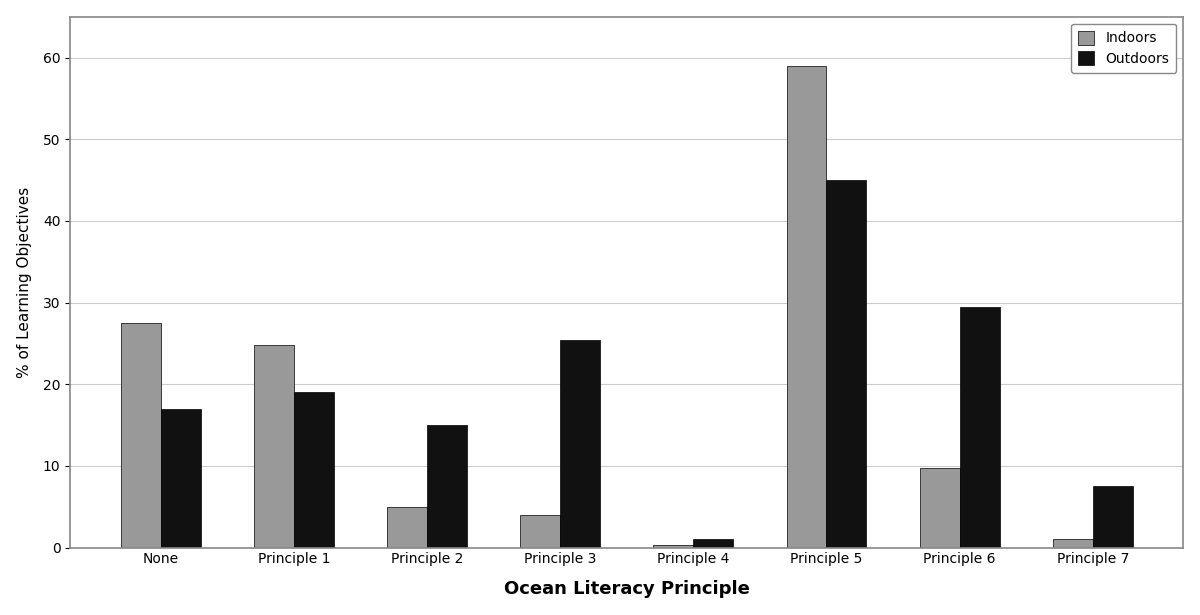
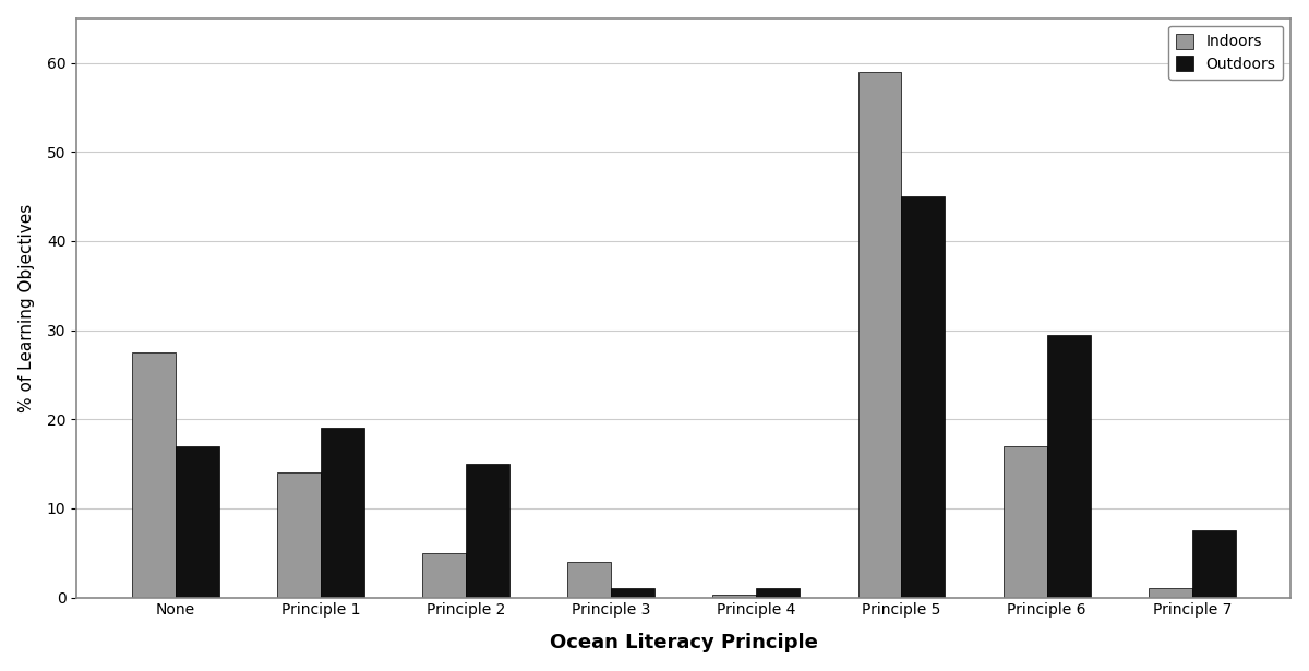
Indoors/Principle 1: 24.8 -> 14.0
Outdoors/Principle 3: 25.4 -> 1.0
Indoors/Principle 6: 9.8 -> 17.0
